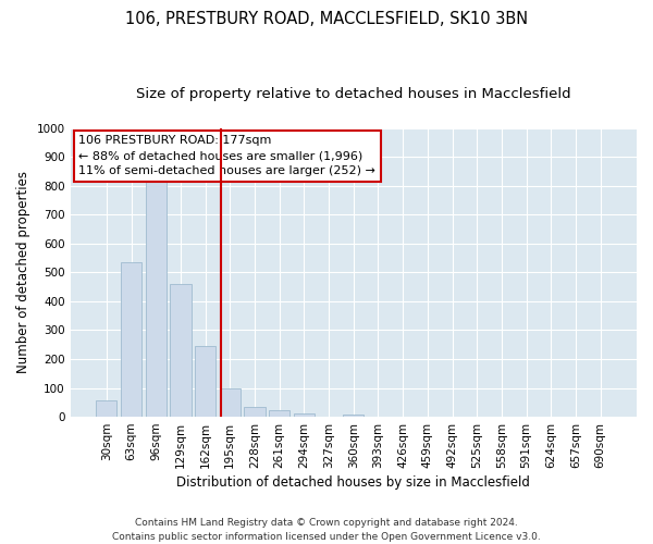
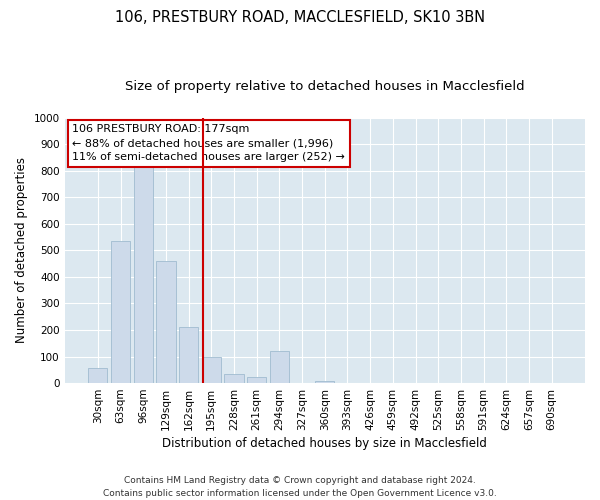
162sqm: 245 -> 210
294sqm: 10 -> 120
